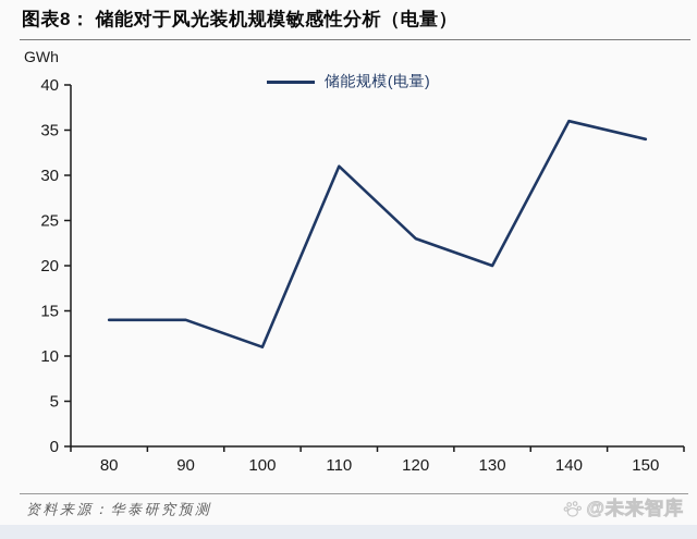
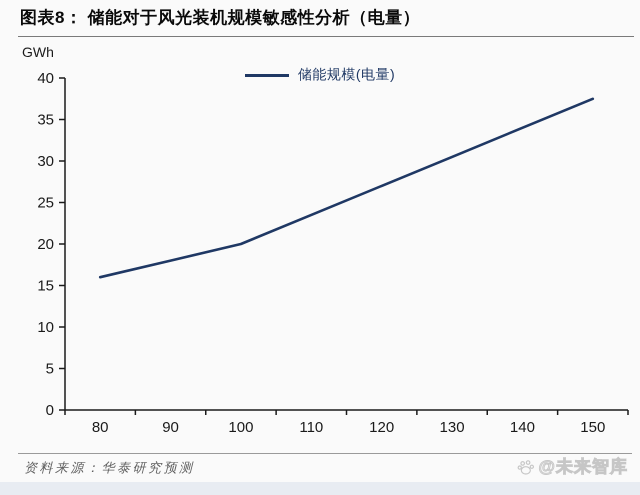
80: 14 -> 16
90: 14 -> 18
100: 11 -> 20
110: 31 -> 24
120: 23 -> 27
130: 20 -> 30
140: 36 -> 34
150: 34 -> 38
